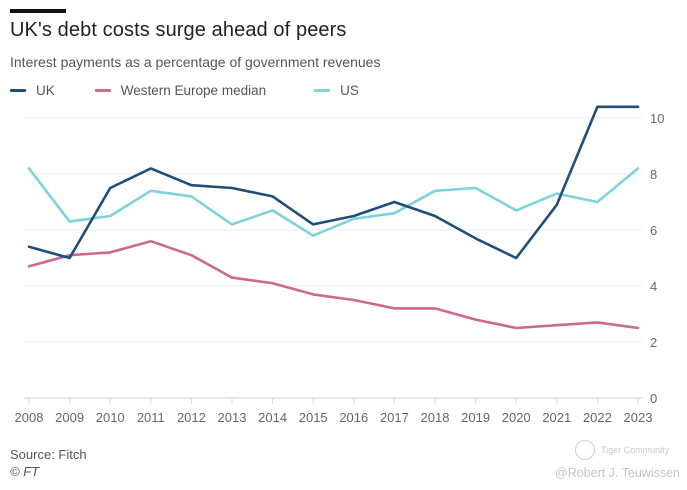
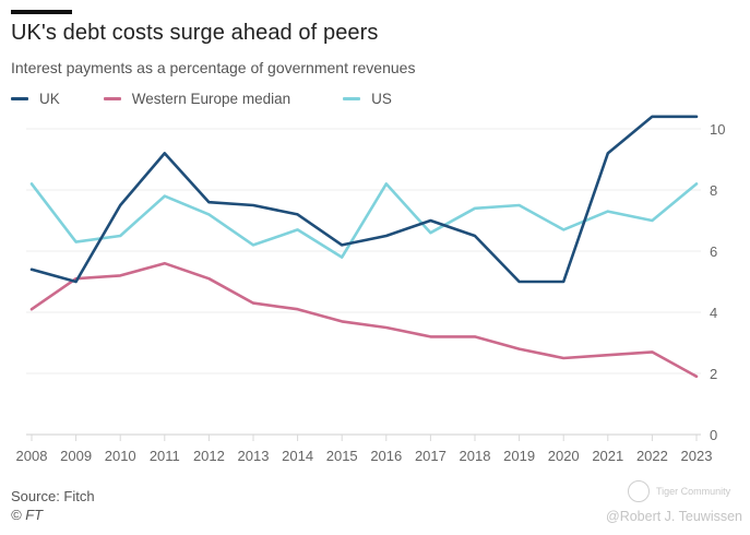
Western Europe median/2008: 4.7 -> 4.1
UK/2011: 8.2 -> 9.2
US/2011: 7.4 -> 7.8
US/2016: 6.4 -> 8.2
UK/2019: 5.7 -> 5.0
UK/2021: 6.9 -> 9.2
Western Europe median/2023: 2.5 -> 1.9
